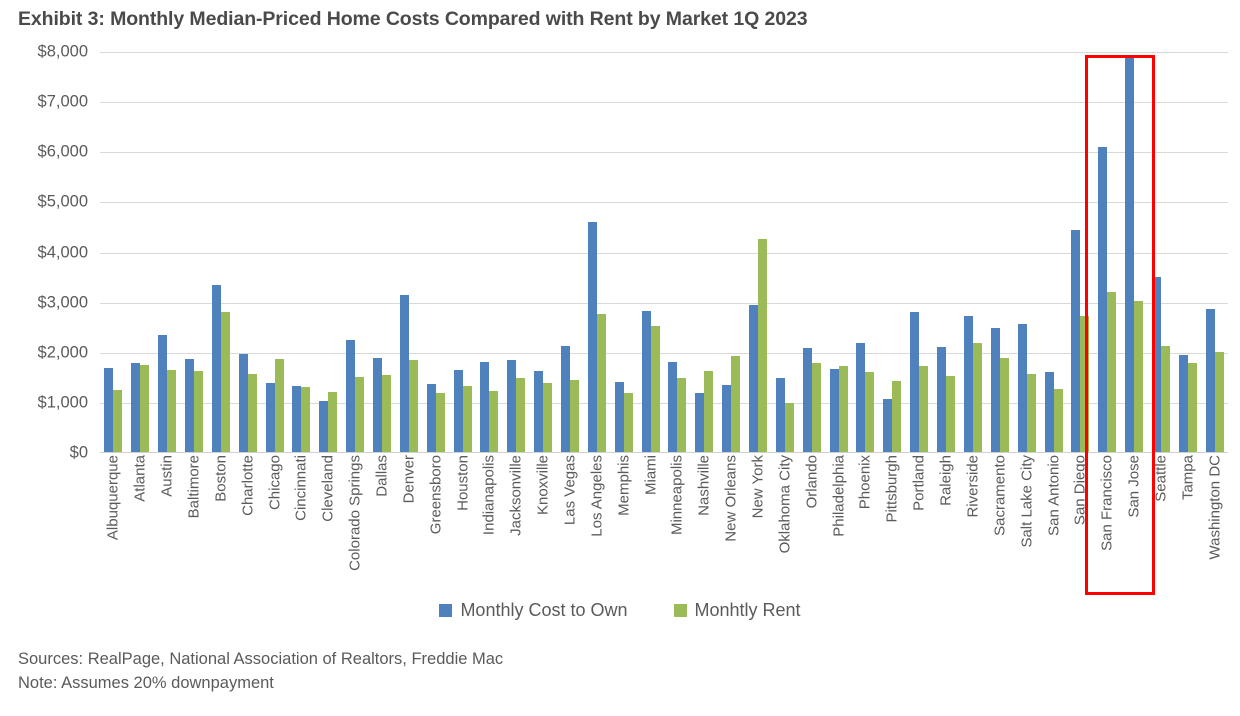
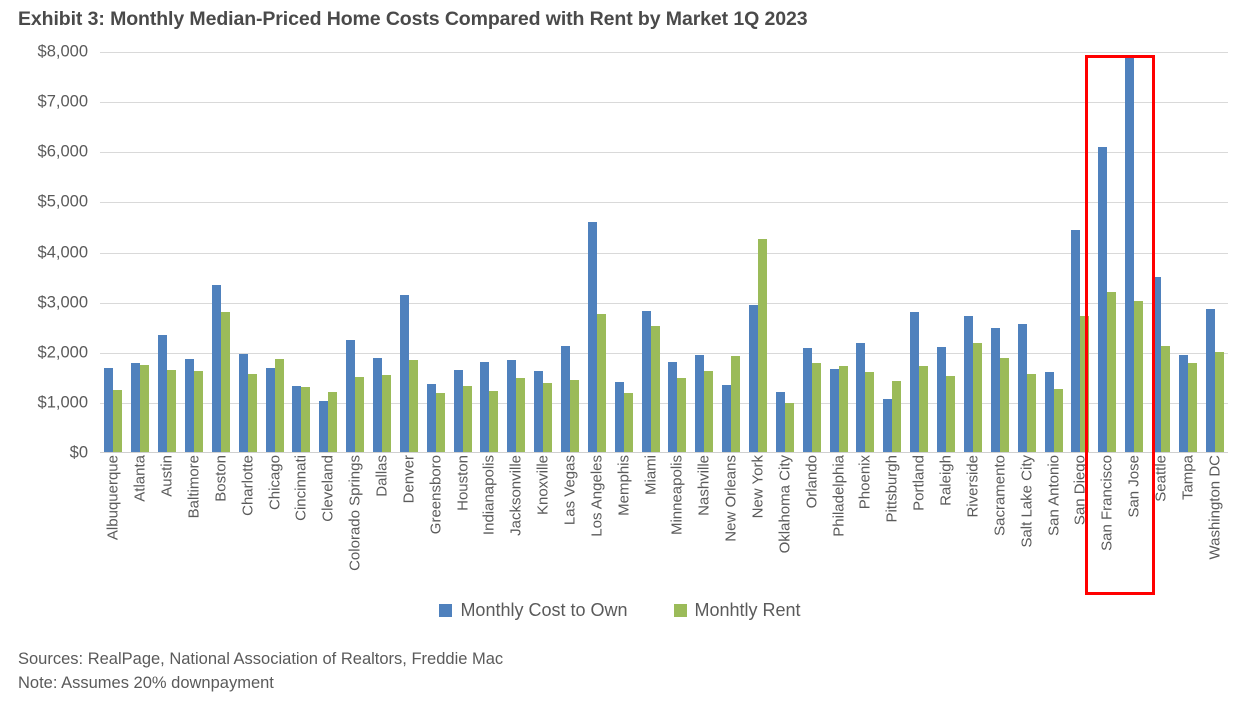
Monthly Cost to Own/Chicago: $1400 -> $1700
Monthly Cost to Own/Nashville: $1200 -> $2000
Monthly Cost to Own/Oklahoma City: $1500 -> $1200
